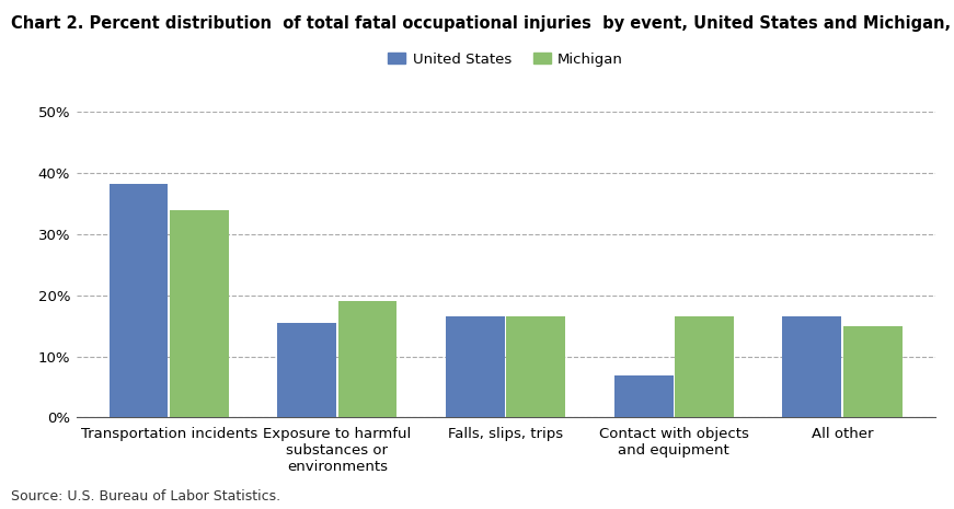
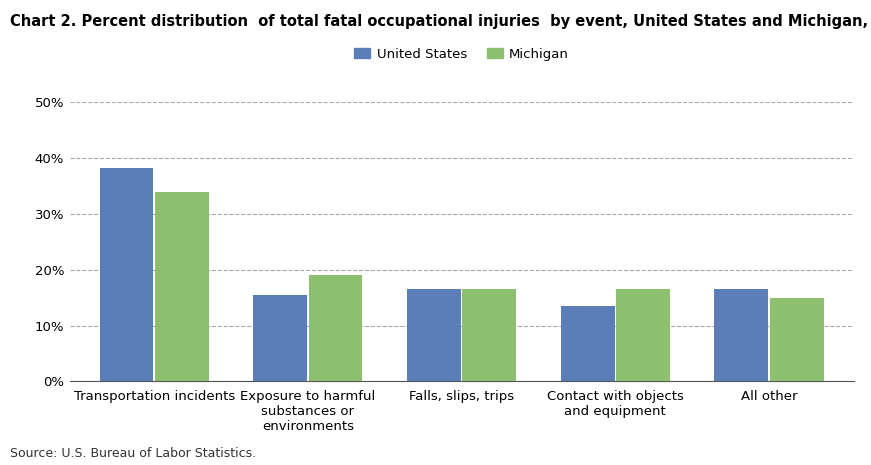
United States/Contact with objects and equipment: 6.8% -> 13.5%
